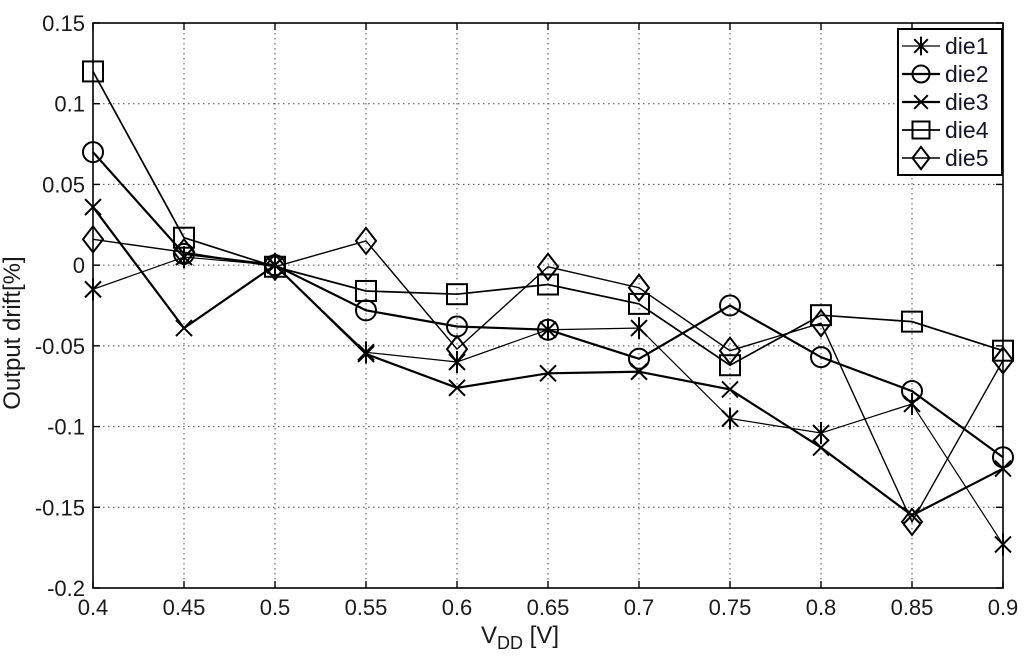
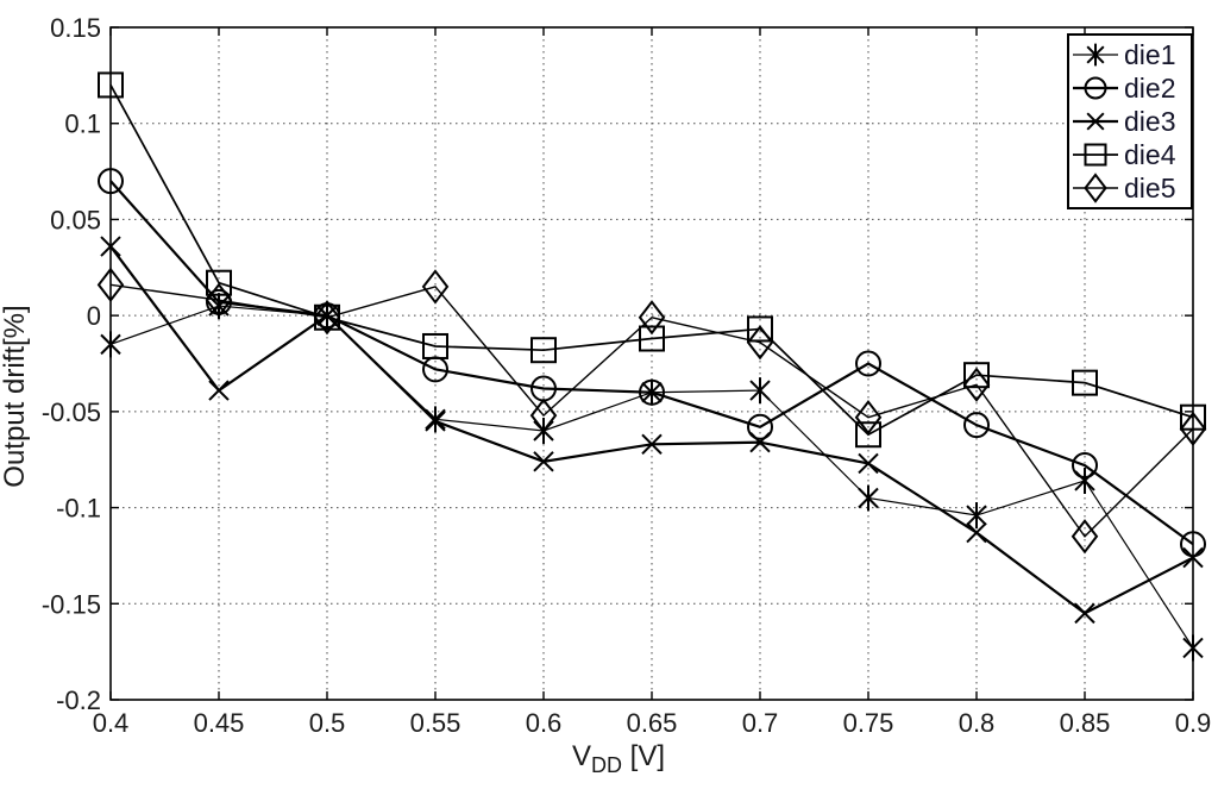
die4/0.7: -0.024 -> -0.007
die5/0.85: -0.159 -> -0.115
